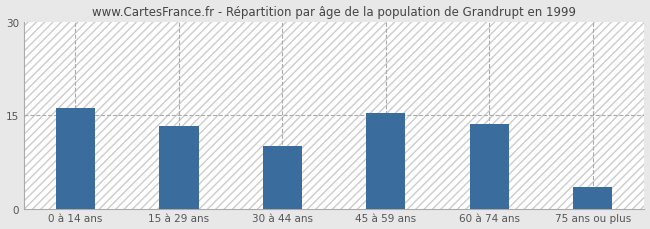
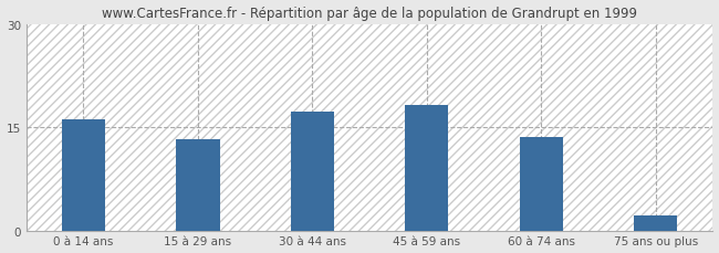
30 à 44 ans: 10.0 -> 17.2
45 à 59 ans: 15.4 -> 18.2
75 ans ou plus: 3.4 -> 2.2
